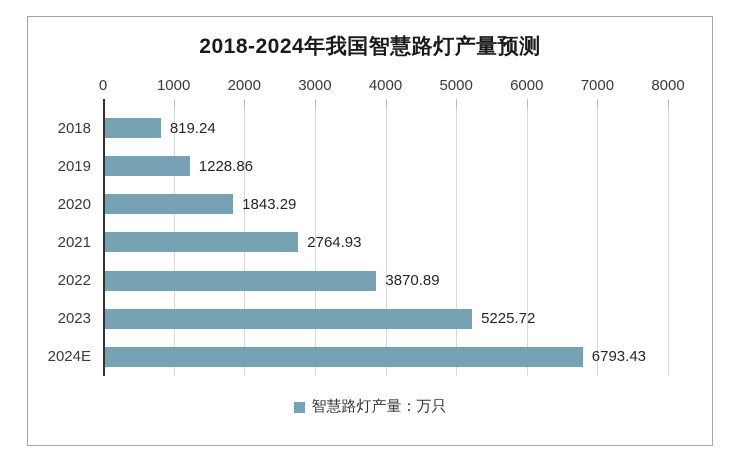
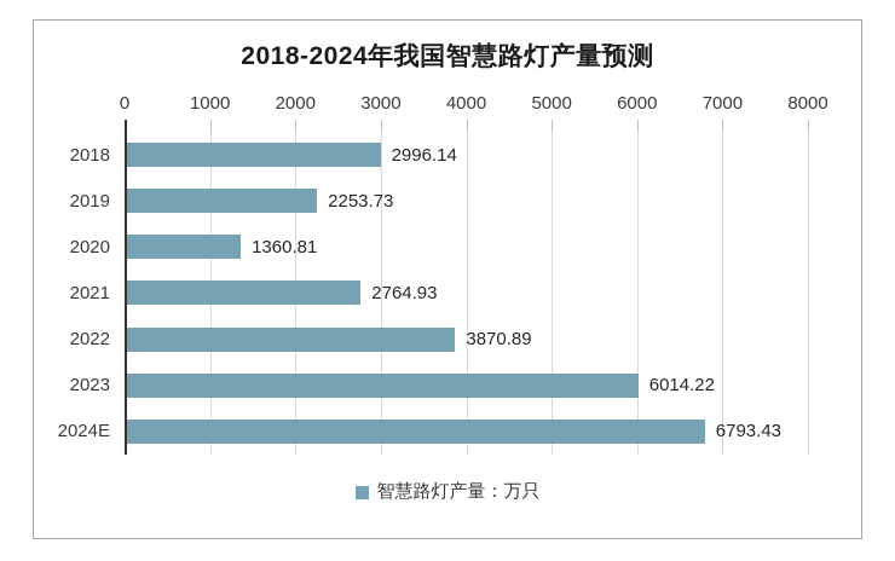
2018: 819.24 -> 2996.14
2019: 1228.86 -> 2253.73
2020: 1843.29 -> 1360.81
2023: 5225.72 -> 6014.22
